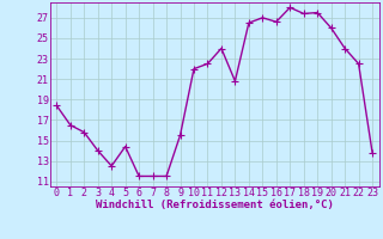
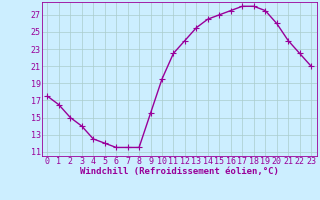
0: 18.4 -> 17.5
2: 15.8 -> 15.0
5: 14.4 -> 12.0
10: 22.0 -> 19.5
13: 20.8 -> 25.5
16: 26.6 -> 27.5
18: 27.4 -> 28.0
23: 13.8 -> 21.0
